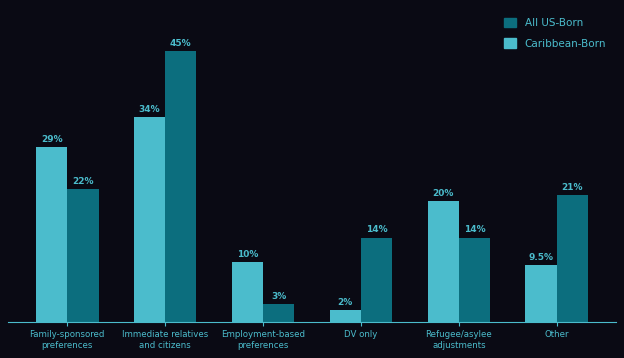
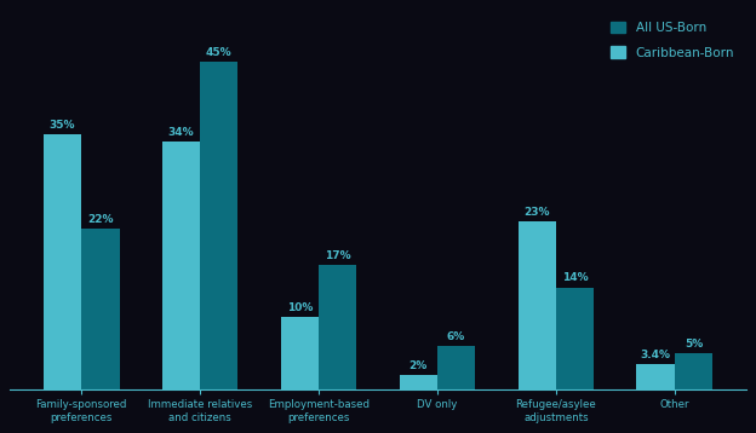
Caribbean-Born/Family-sponsored preferences: 29% -> 35%
All US-Born/Employment-based preferences: 3% -> 17%
All US-Born/DV only: 14% -> 6%
Caribbean-Born/Refugee/asylee adjustments: 20% -> 23%
Caribbean-Born/Other: 9.5% -> 3.4%
All US-Born/Other: 21% -> 5%
